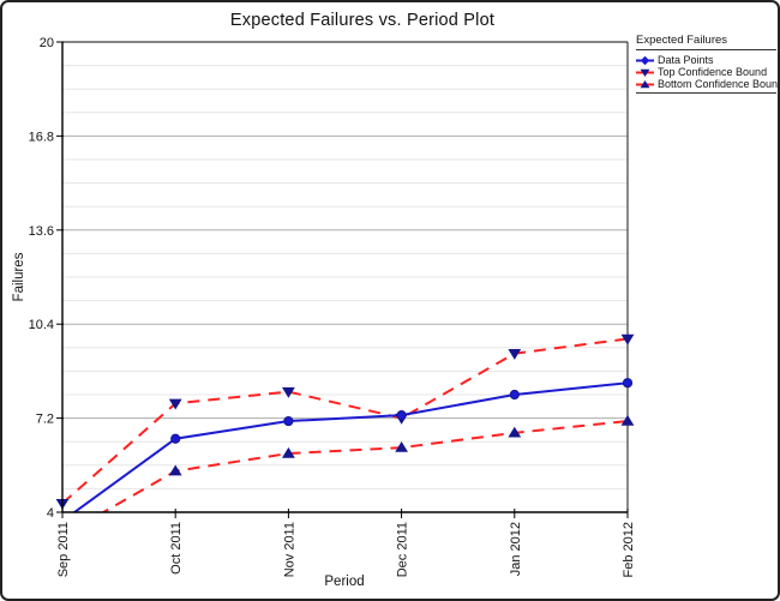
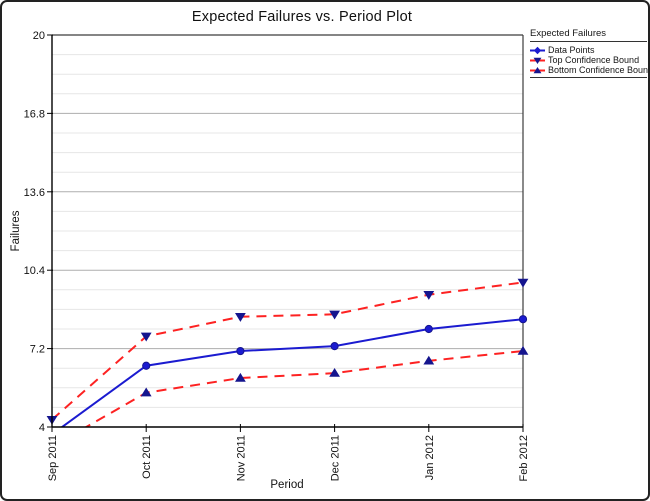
Top Confidence Bound/Nov 2011: 8.1 -> 8.5
Top Confidence Bound/Dec 2011: 7.2 -> 8.6
